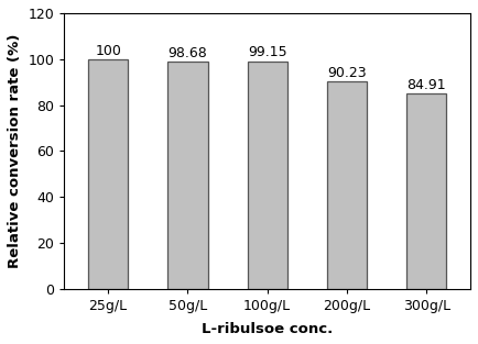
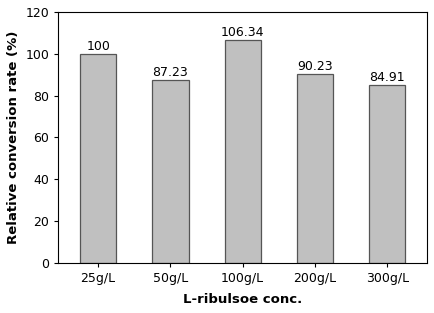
50g/L: 98.68 -> 87.23
100g/L: 99.15 -> 106.34
